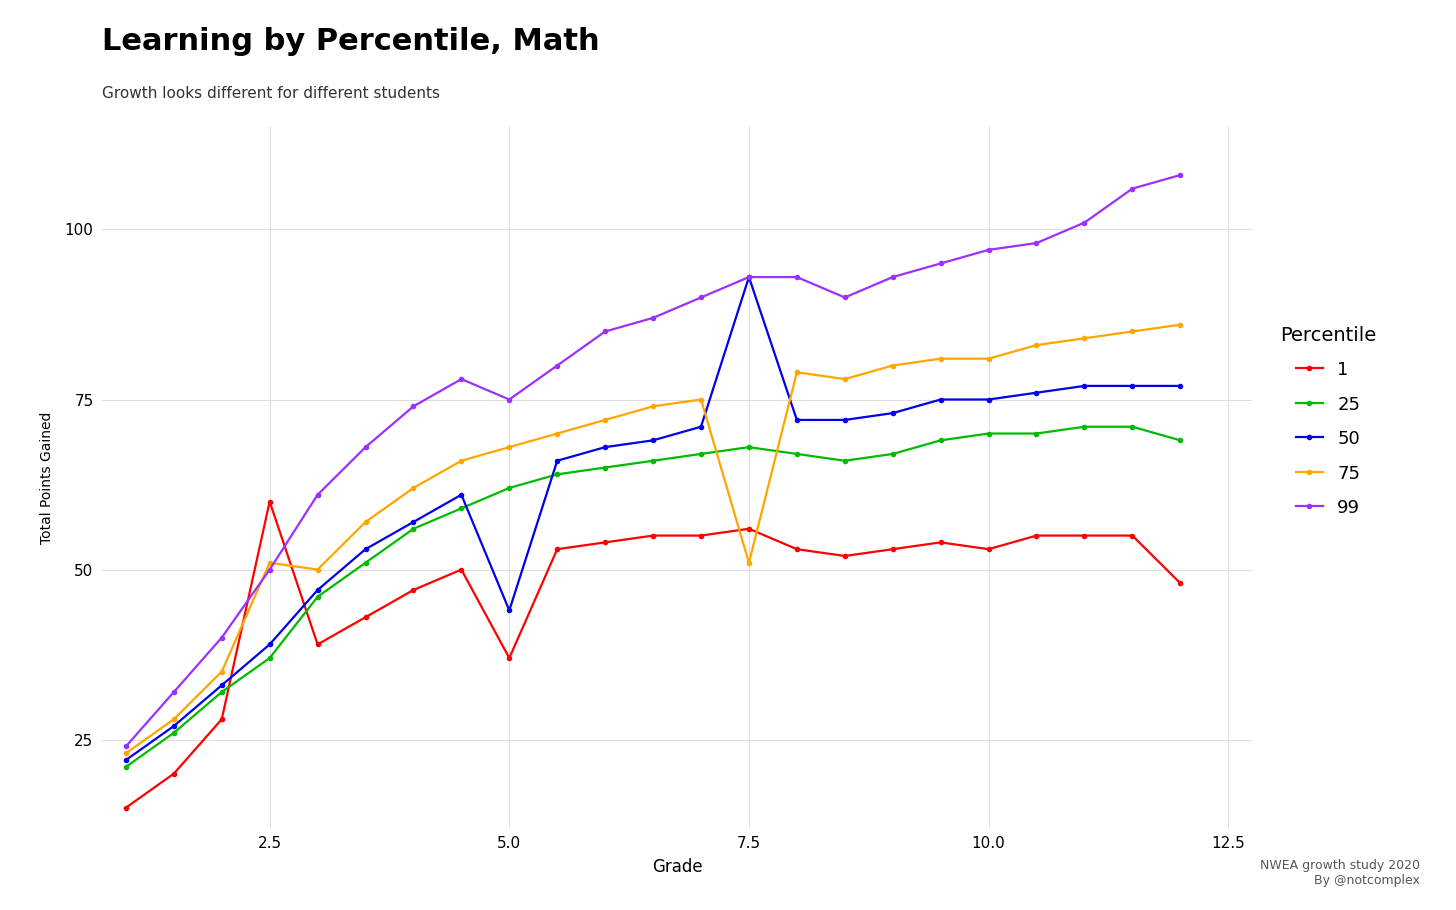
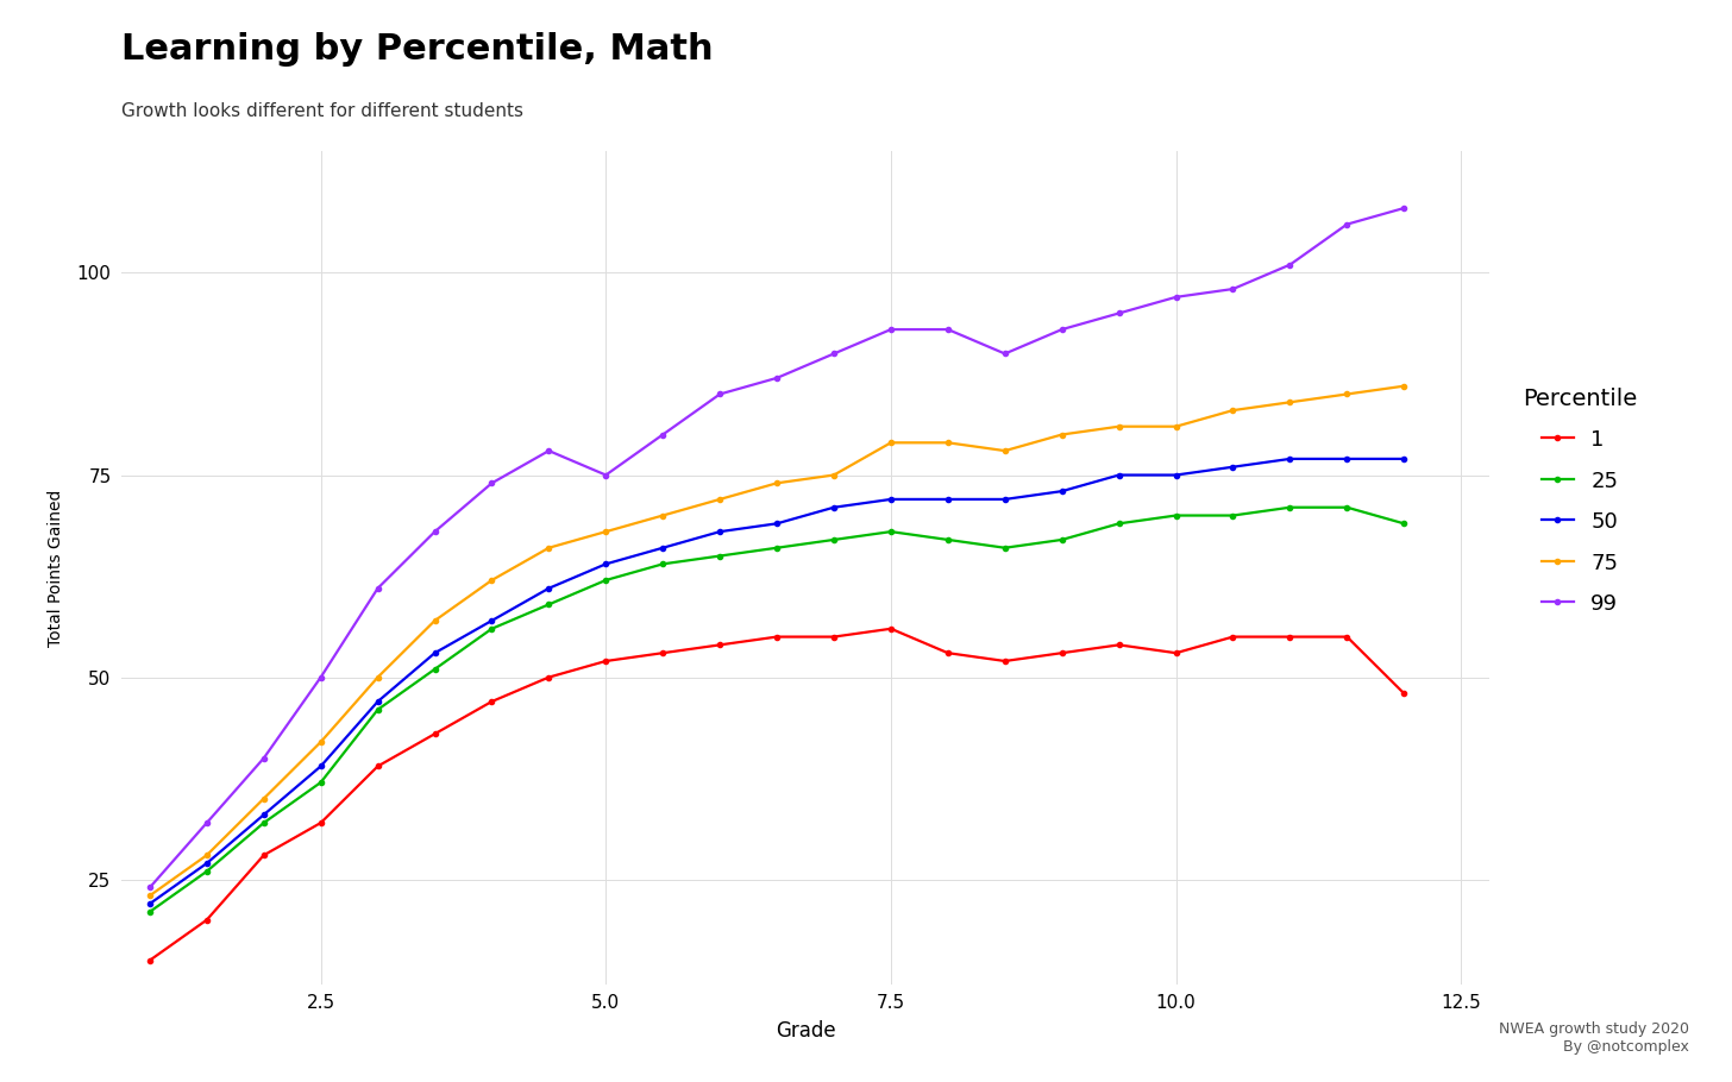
1/2.5: 60 -> 32
75/2.5: 51 -> 42
1/5.0: 37 -> 52
50/5.0: 44 -> 64
50/7.5: 93 -> 72
75/7.5: 51 -> 79
